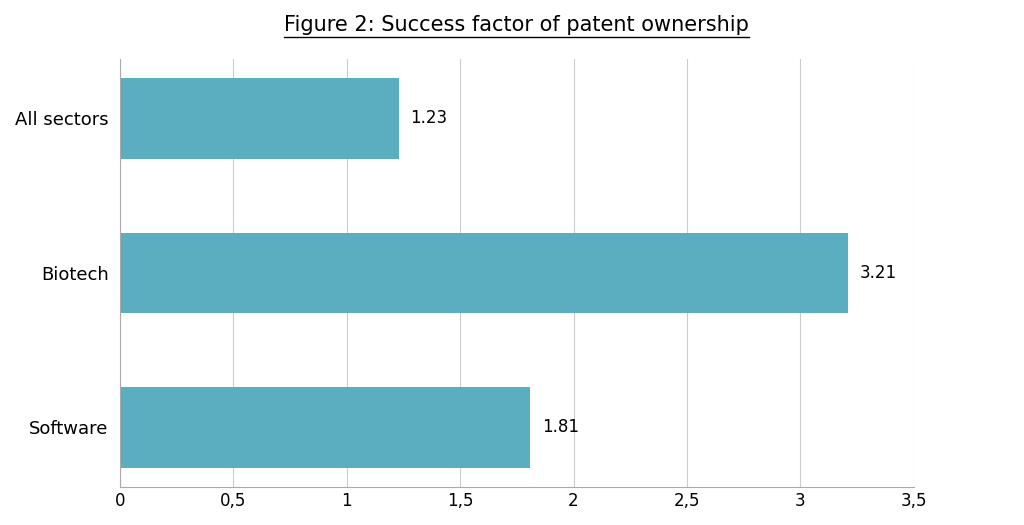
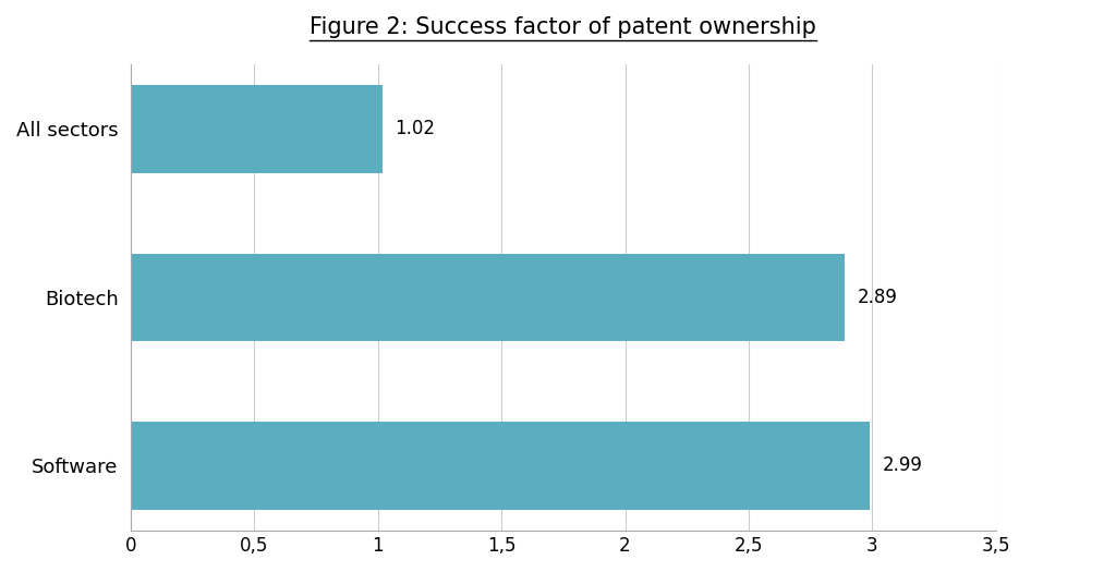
All sectors: 1.23 -> 1.02
Biotech: 3.21 -> 2.89
Software: 1.81 -> 2.99
